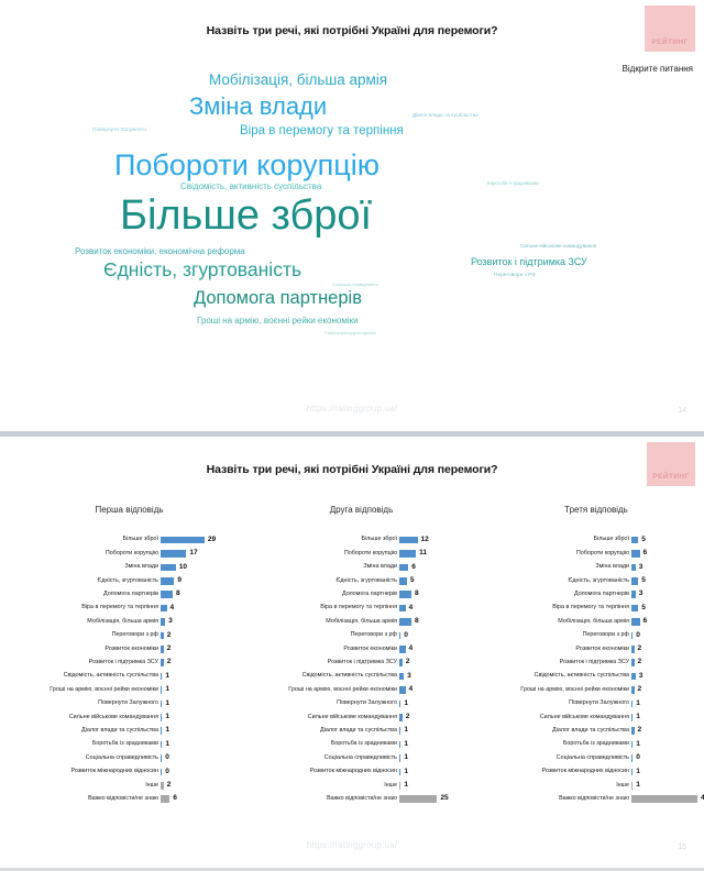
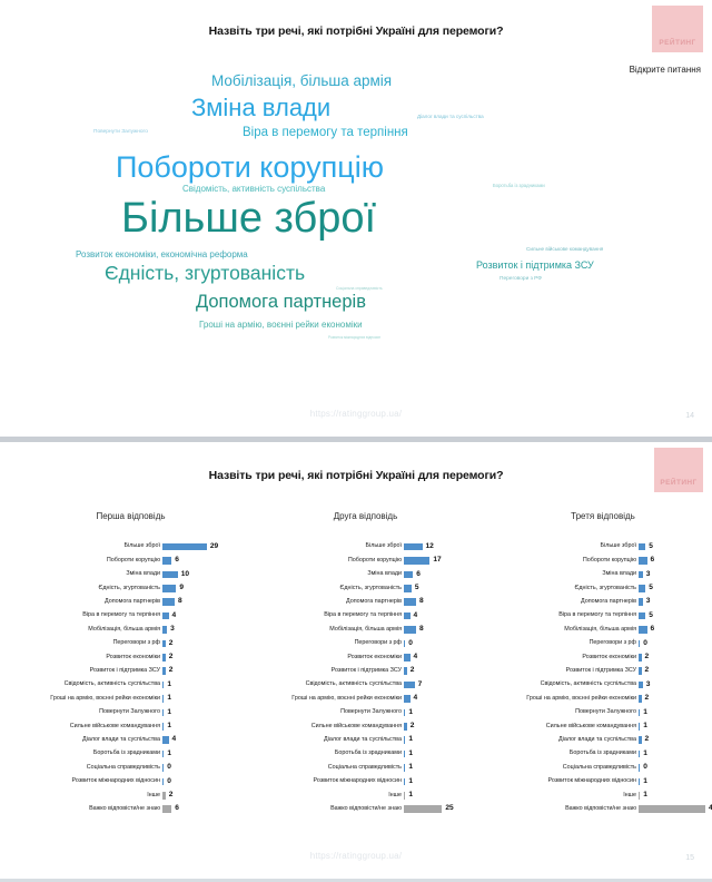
Перша відповідь/Побороти корупцію: 17 -> 6
Перша відповідь/Діалог влади та суспільства: 1 -> 4
Друга відповідь/Побороти корупцію: 11 -> 17
Друга відповідь/Свідомість, активність суспільства: 3 -> 7
